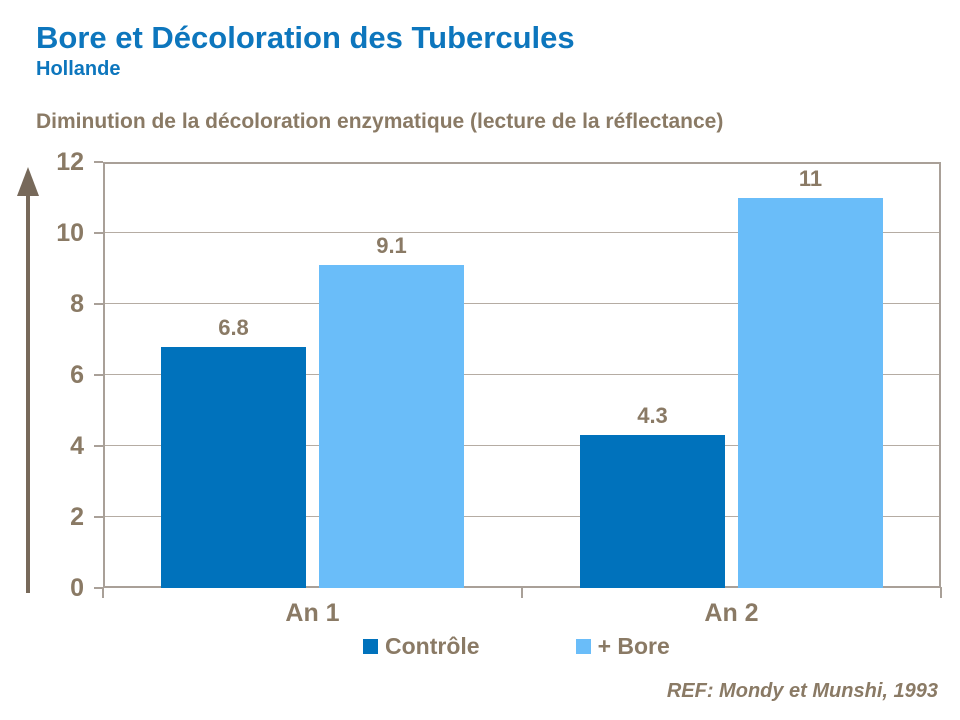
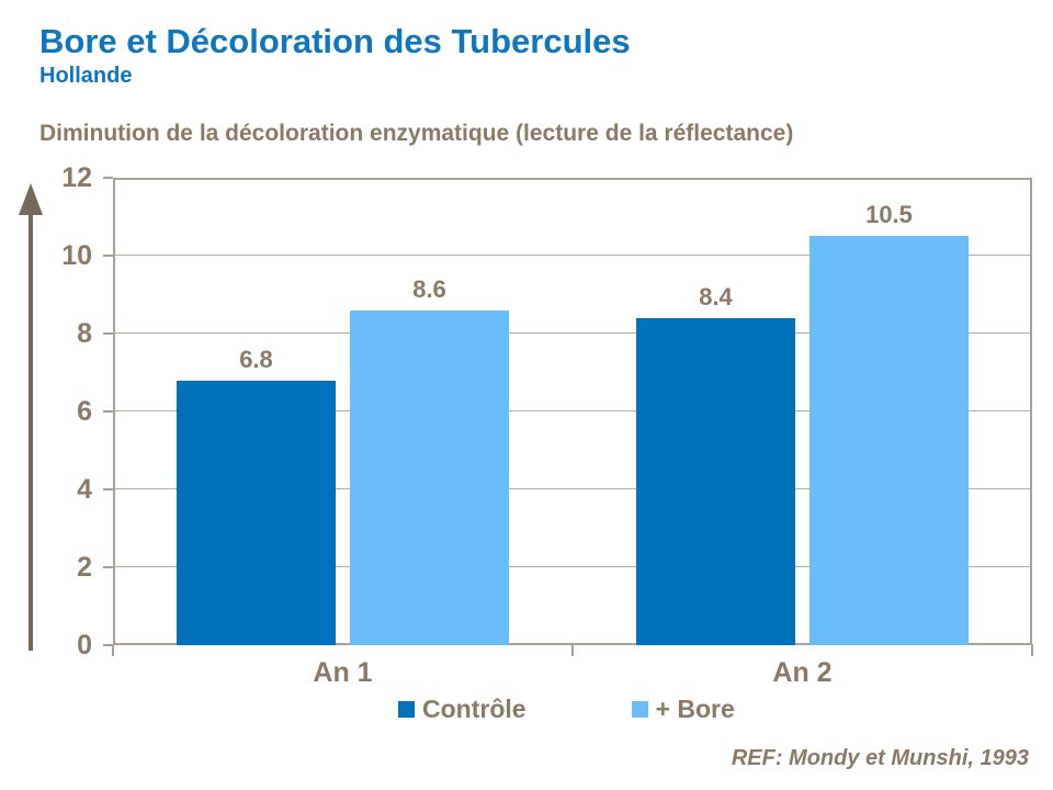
+ Bore/An 1: 9.1 -> 8.6
Contrôle/An 2: 4.3 -> 8.4
+ Bore/An 2: 11 -> 10.5
